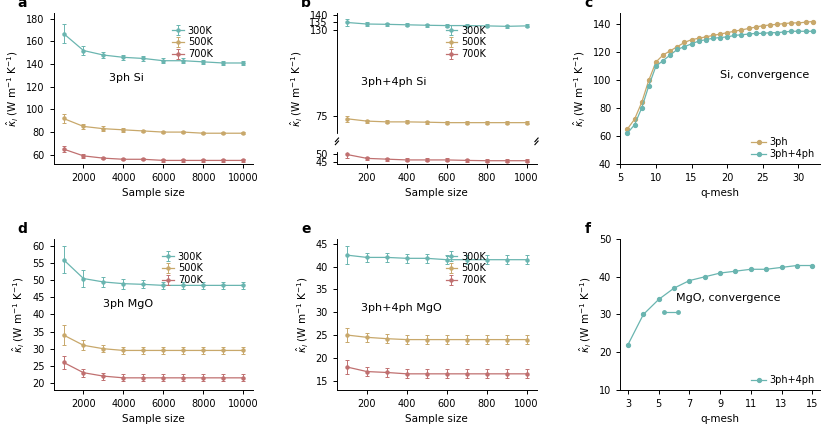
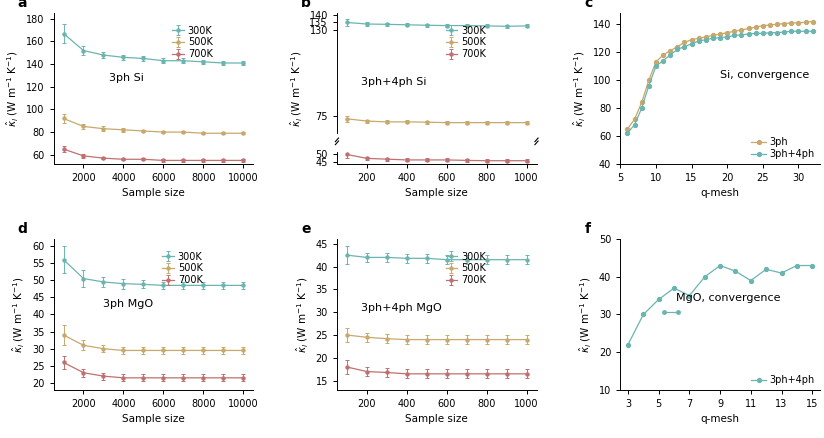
7: 39.0 -> 35.0
9: 41.0 -> 43.0
11: 42.0 -> 39.0
13: 42.5 -> 41.0
